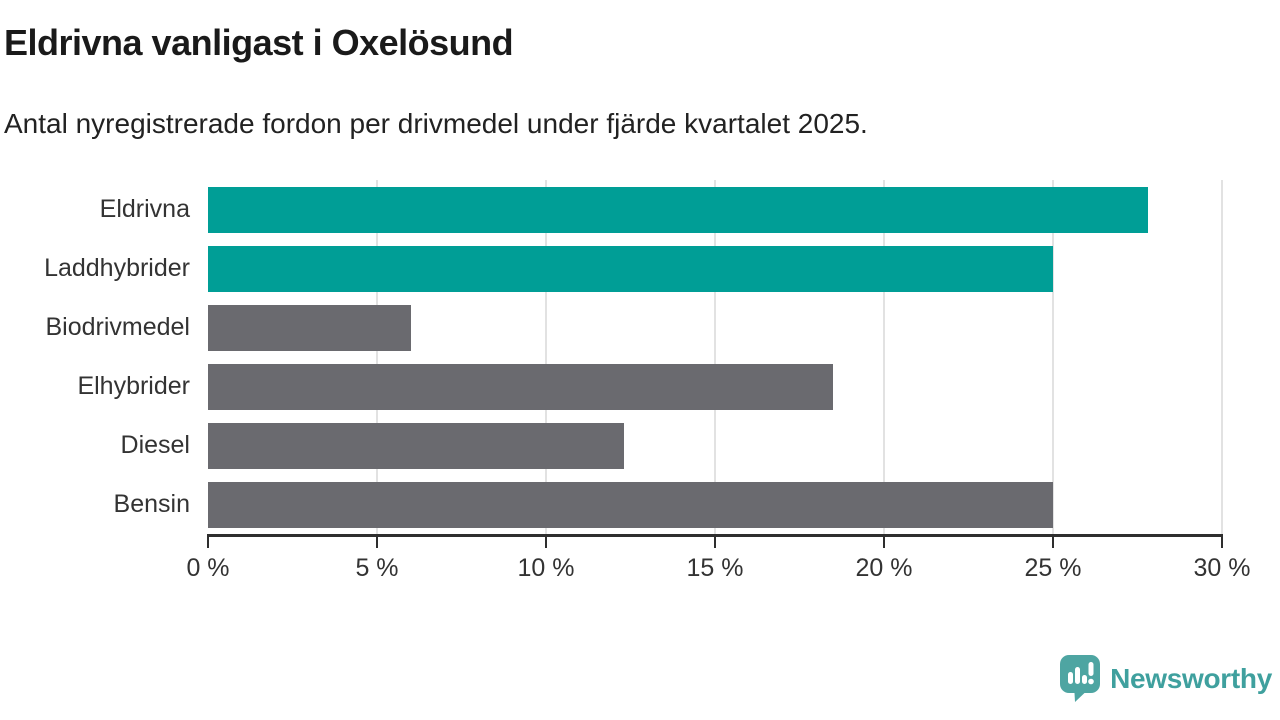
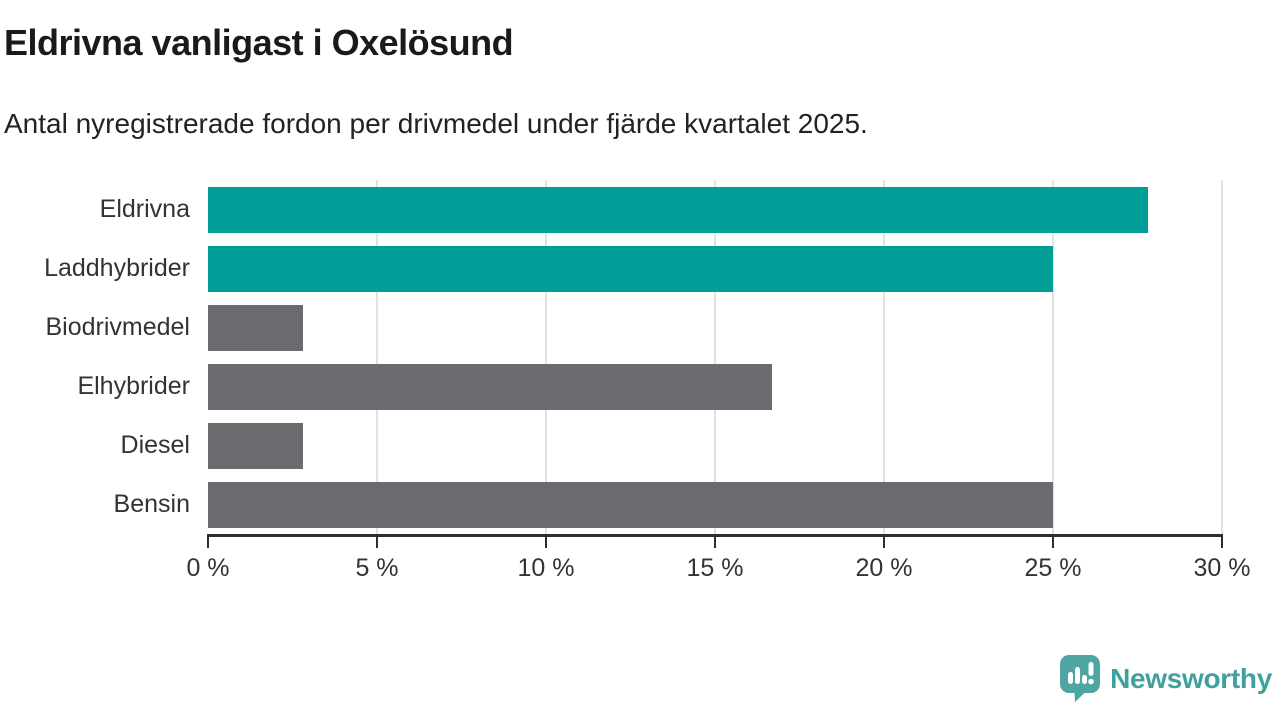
Biodrivmedel: 6.0% -> 2.8%
Elhybrider: 18.5% -> 16.7%
Diesel: 12.3% -> 2.8%
